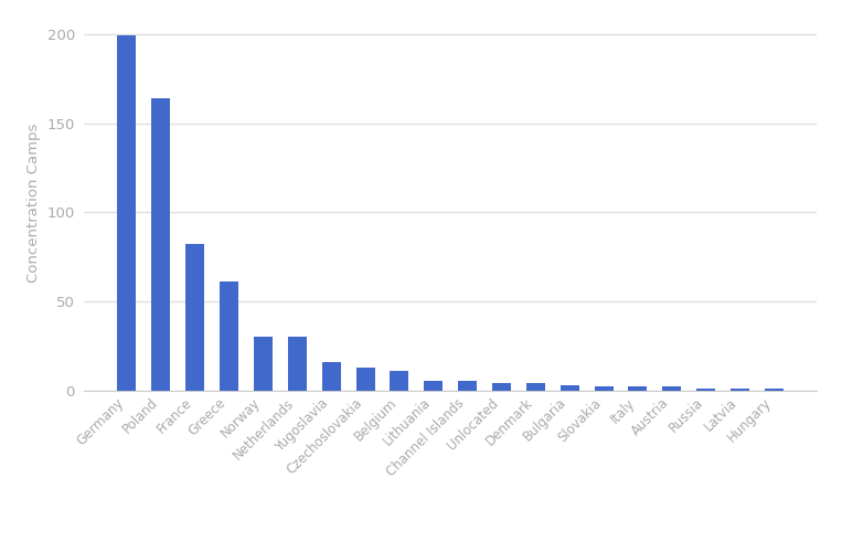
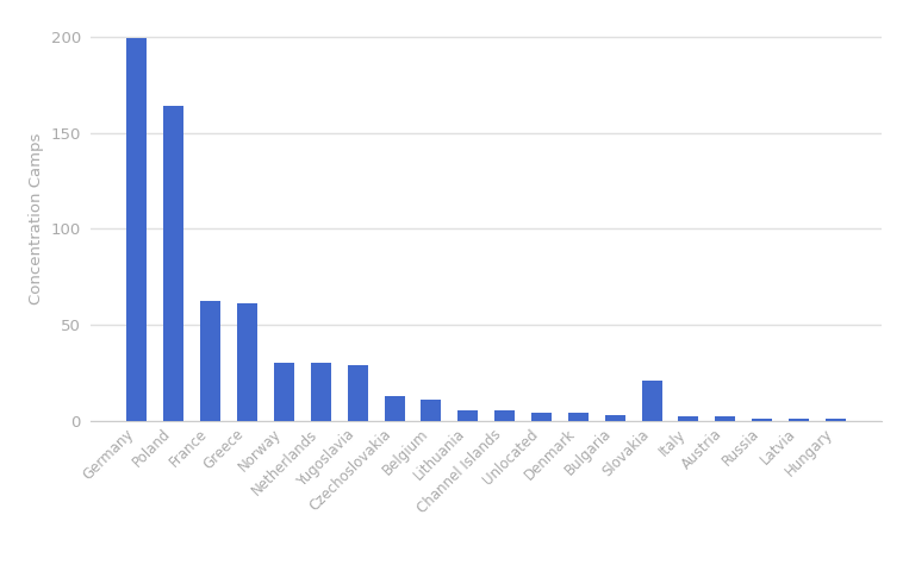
France: 82 -> 62
Yugoslavia: 16 -> 29
Slovakia: 2 -> 21
